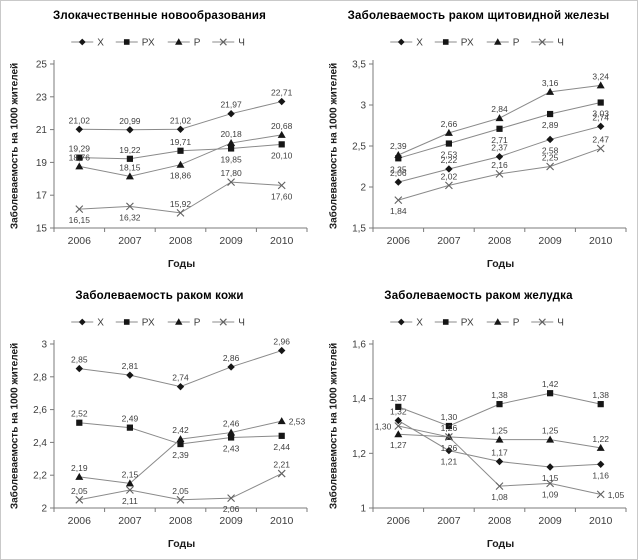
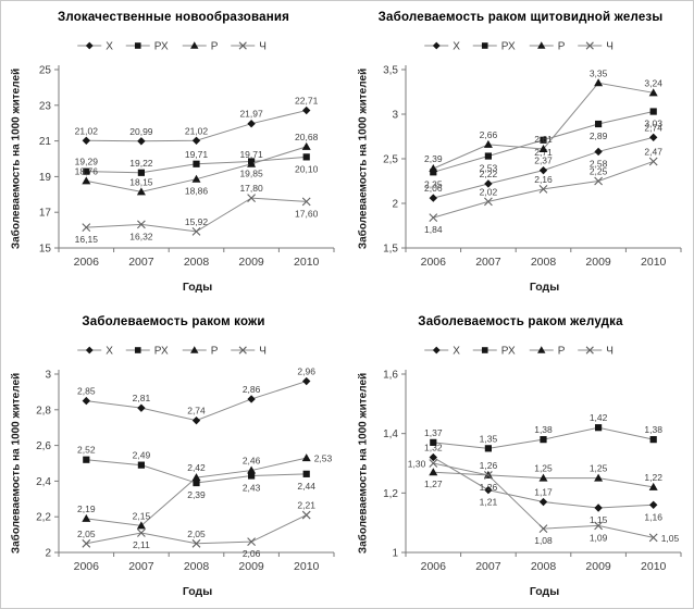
Злокачественные новообразования/Р/2009: 20,18 -> 19,71
Заболеваемость раком щитовидной железы/Р/2008: 2,84 -> 2,61
Заболеваемость раком щитовидной железы/Р/2009: 3,16 -> 3,35
Заболеваемость раком желудка/РХ/2007: 1,30 -> 1,35
